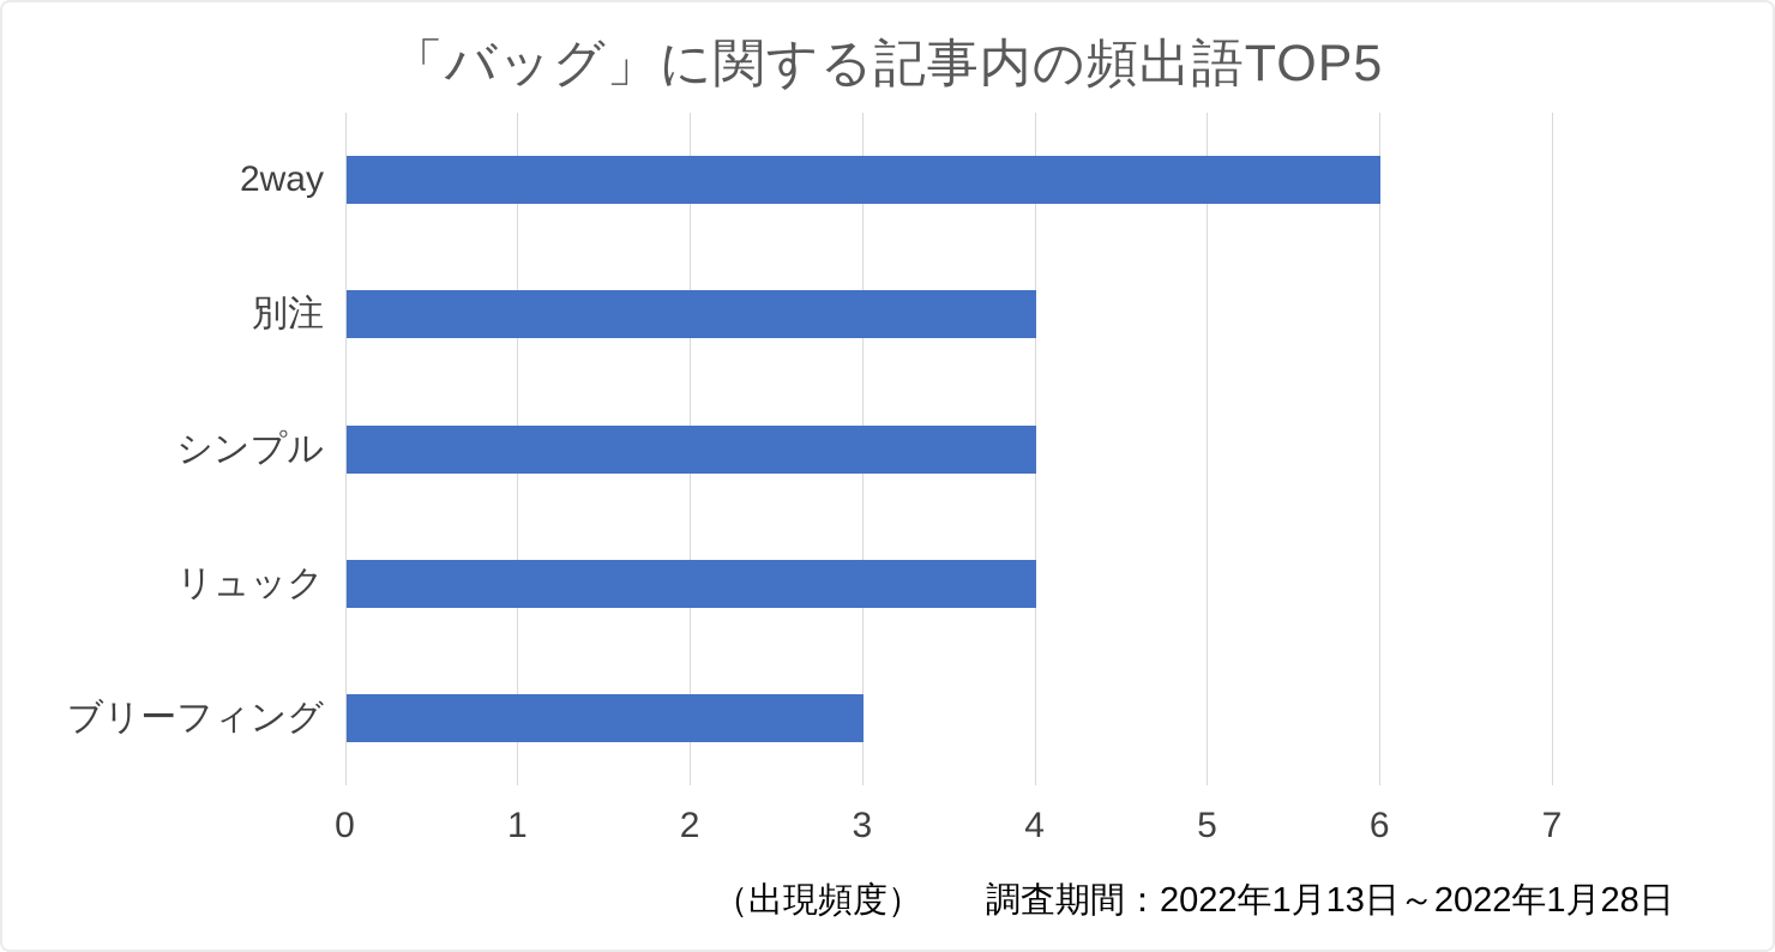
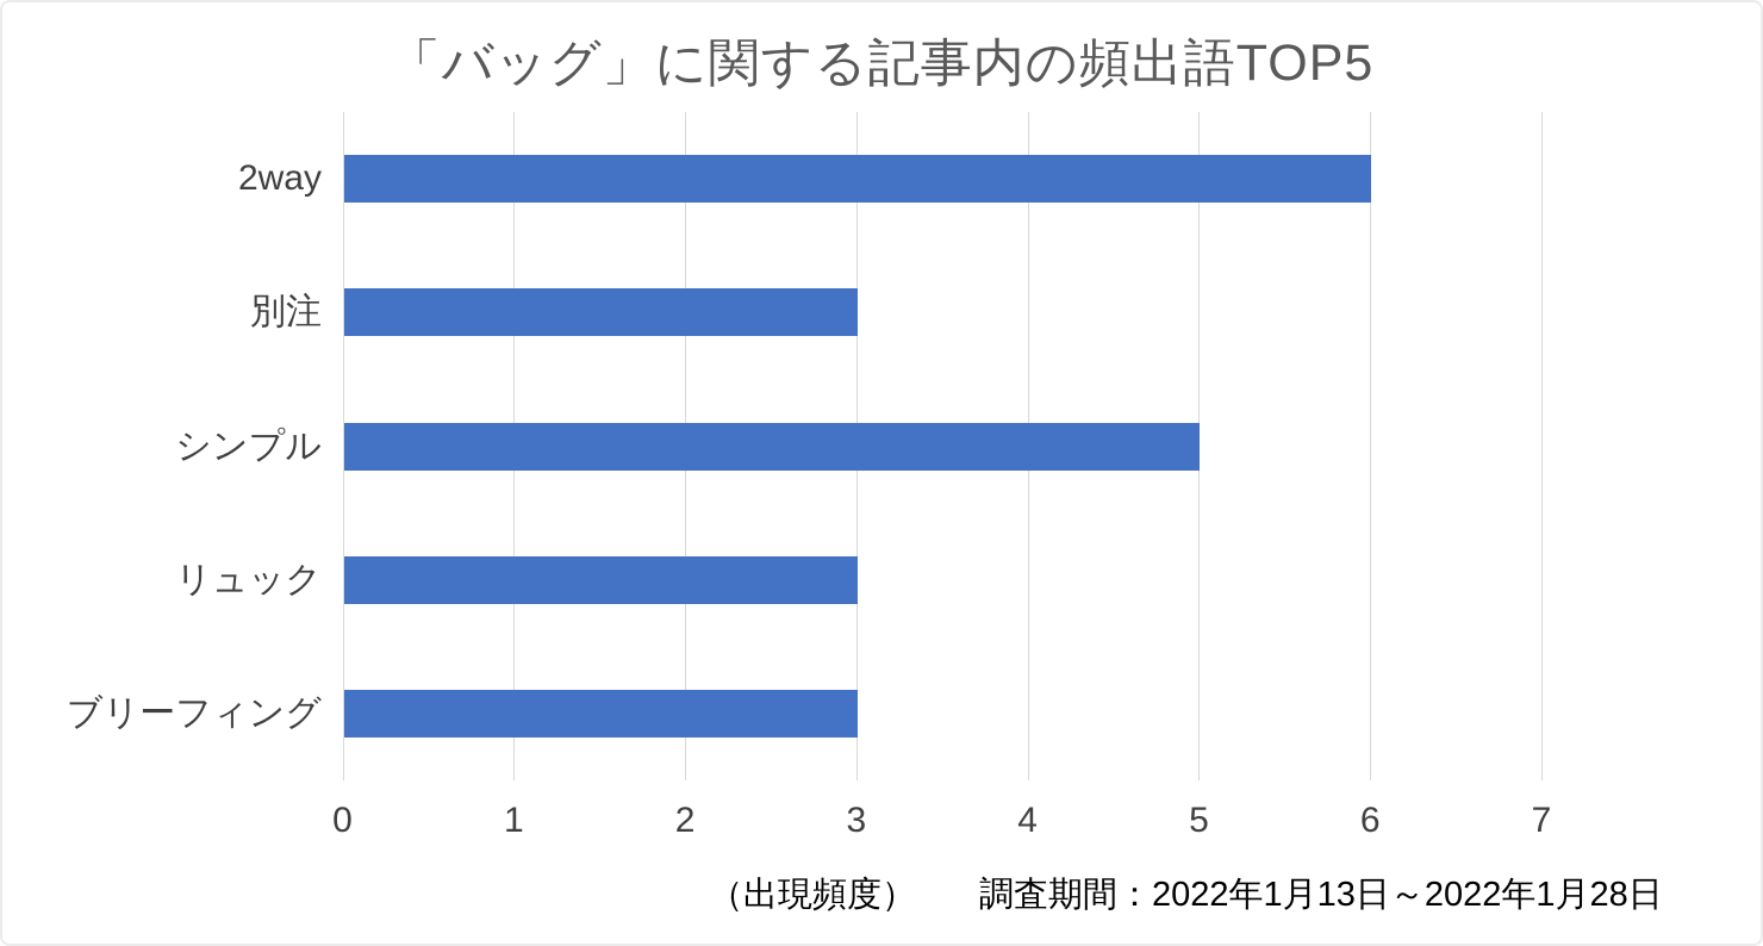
別注: 4 -> 3
シンプル: 4 -> 5
リュック: 4 -> 3
